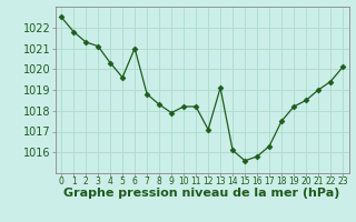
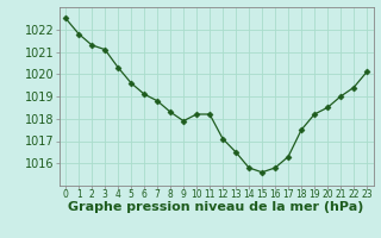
6: 1021.0 -> 1019.1
13: 1019.1 -> 1016.5
14: 1016.1 -> 1015.8
